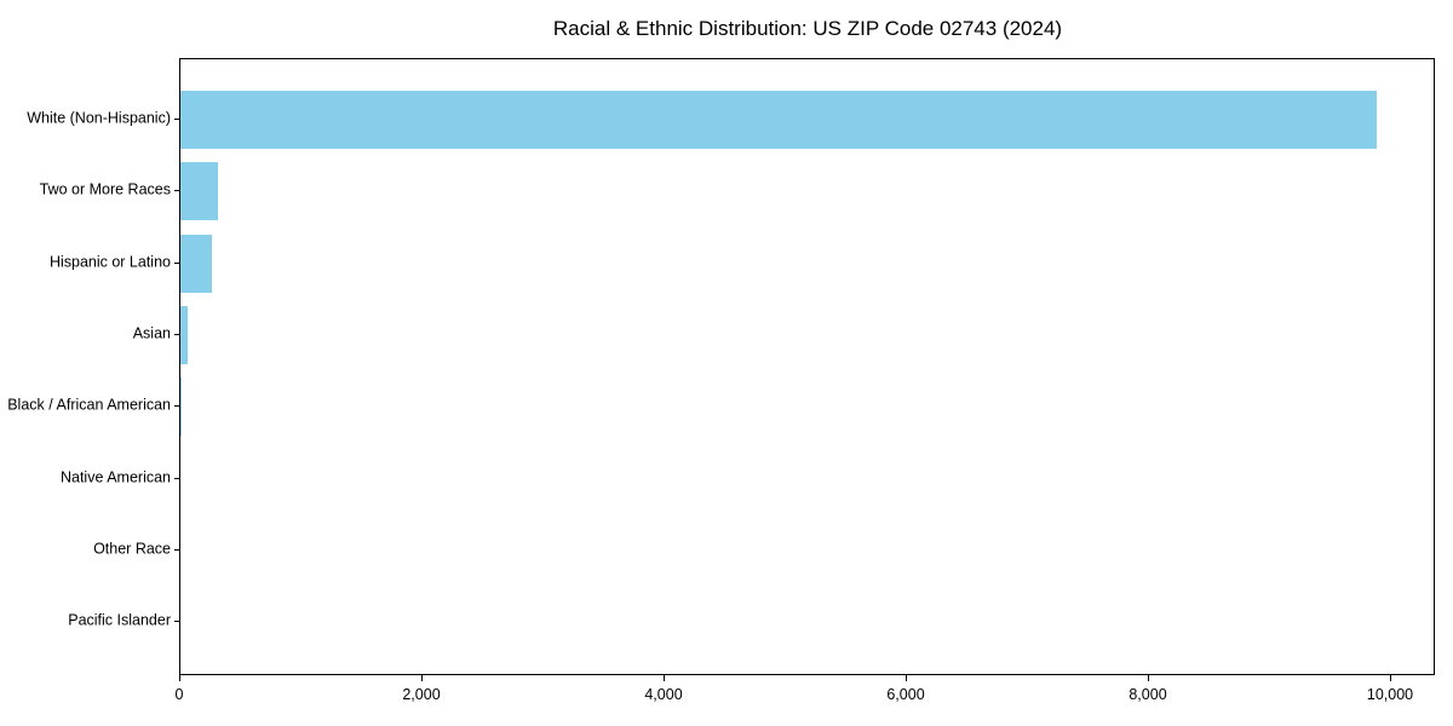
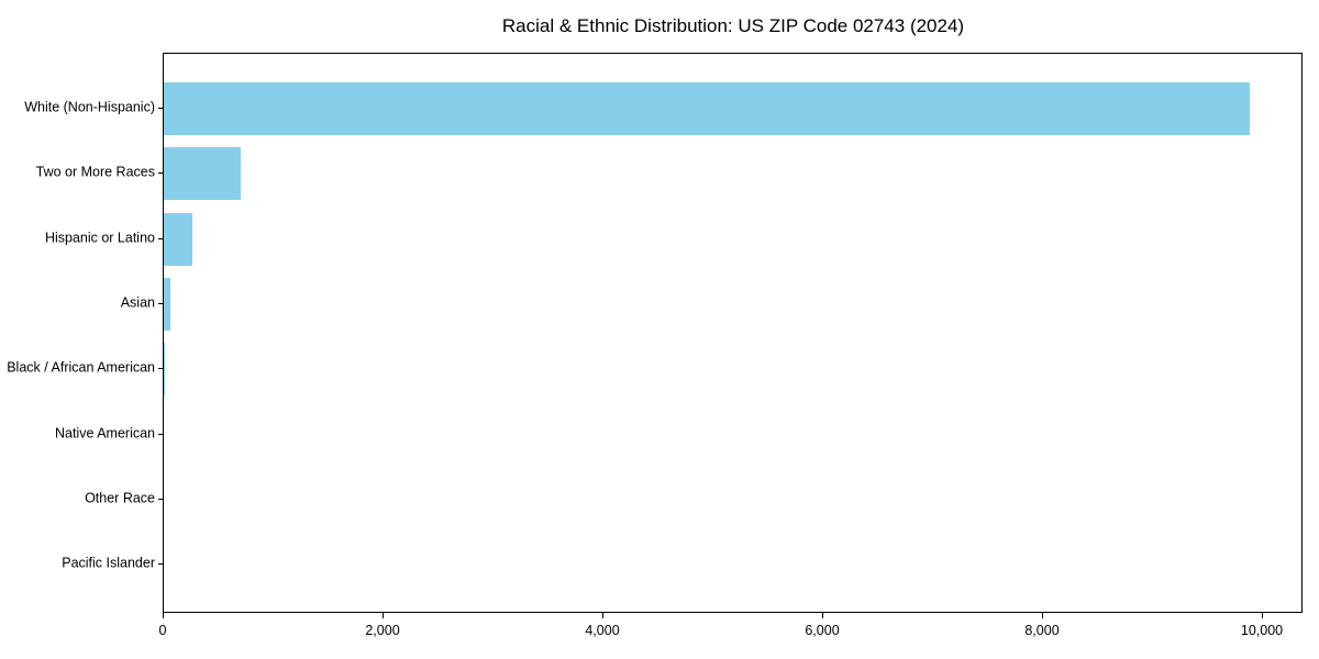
Two or More Races: 300 -> 700
